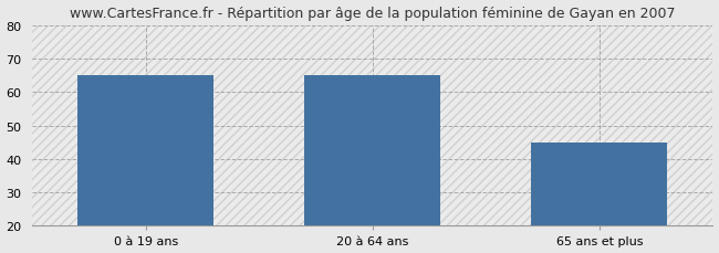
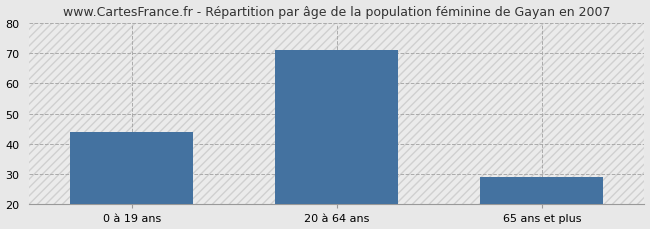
0 à 19 ans: 65 -> 44
20 à 64 ans: 65 -> 71
65 ans et plus: 45 -> 29
